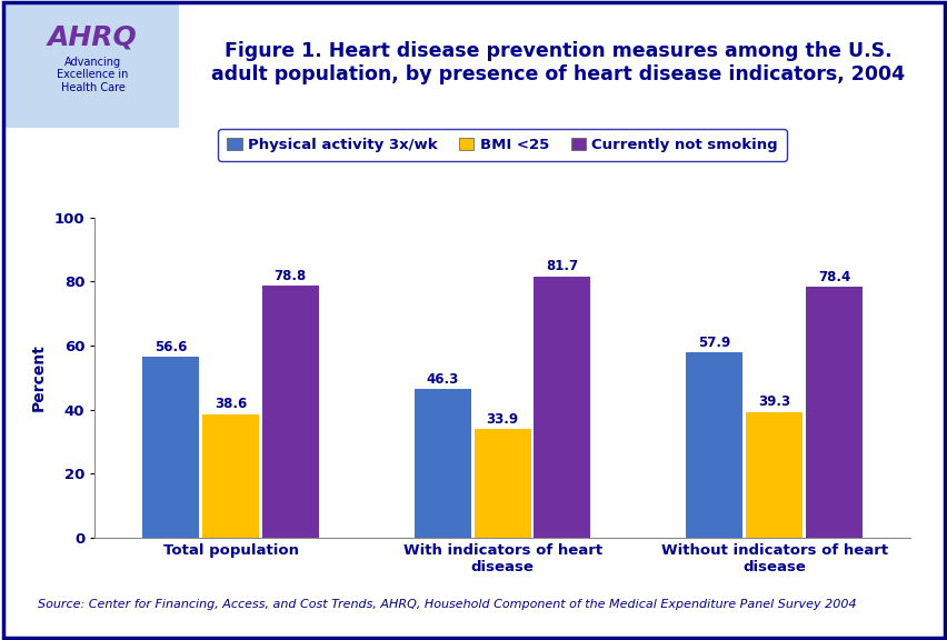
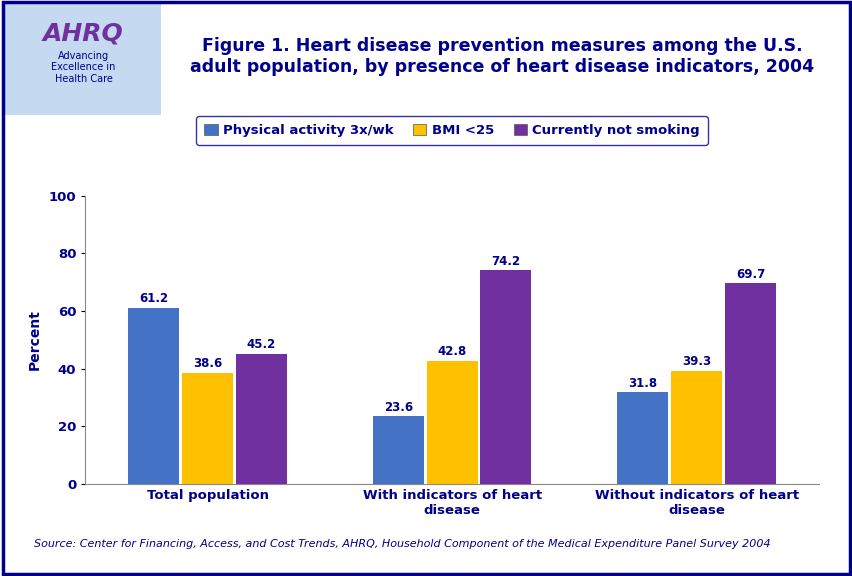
Physical activity 3x/wk/Total population: 56.6 -> 61.2
Currently not smoking/Total population: 78.8 -> 45.2
Physical activity 3x/wk/With indicators of heart disease: 46.3 -> 23.6
BMI <25/With indicators of heart disease: 33.9 -> 42.8
Currently not smoking/With indicators of heart disease: 81.7 -> 74.2
Physical activity 3x/wk/Without indicators of heart disease: 57.9 -> 31.8
Currently not smoking/Without indicators of heart disease: 78.4 -> 69.7
